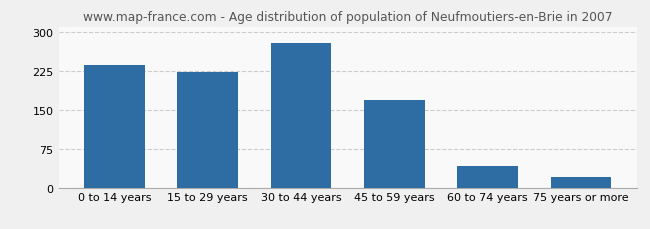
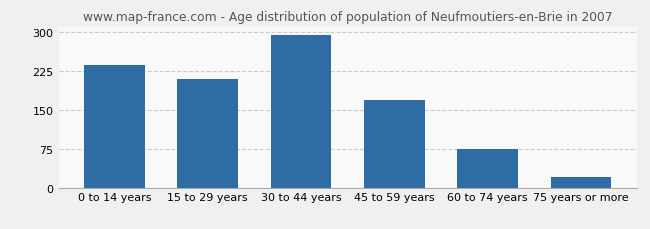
15 to 29 years: 222 -> 210
30 to 44 years: 278 -> 294
60 to 74 years: 42 -> 74
